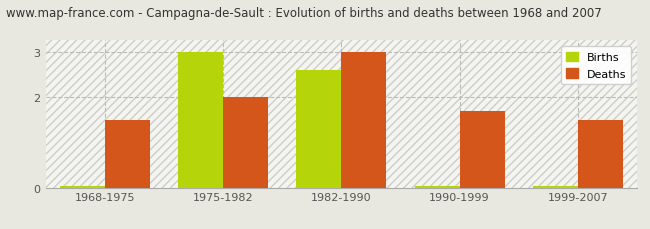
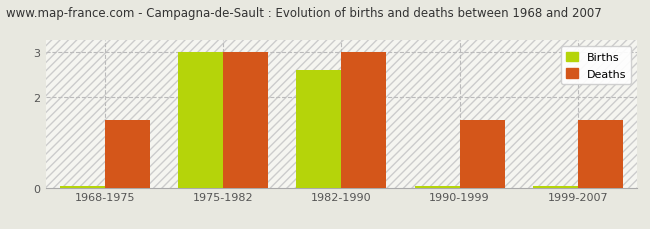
Deaths/1975-1982: 2.0 -> 3.0
Deaths/1990-1999: 1.7 -> 1.5
